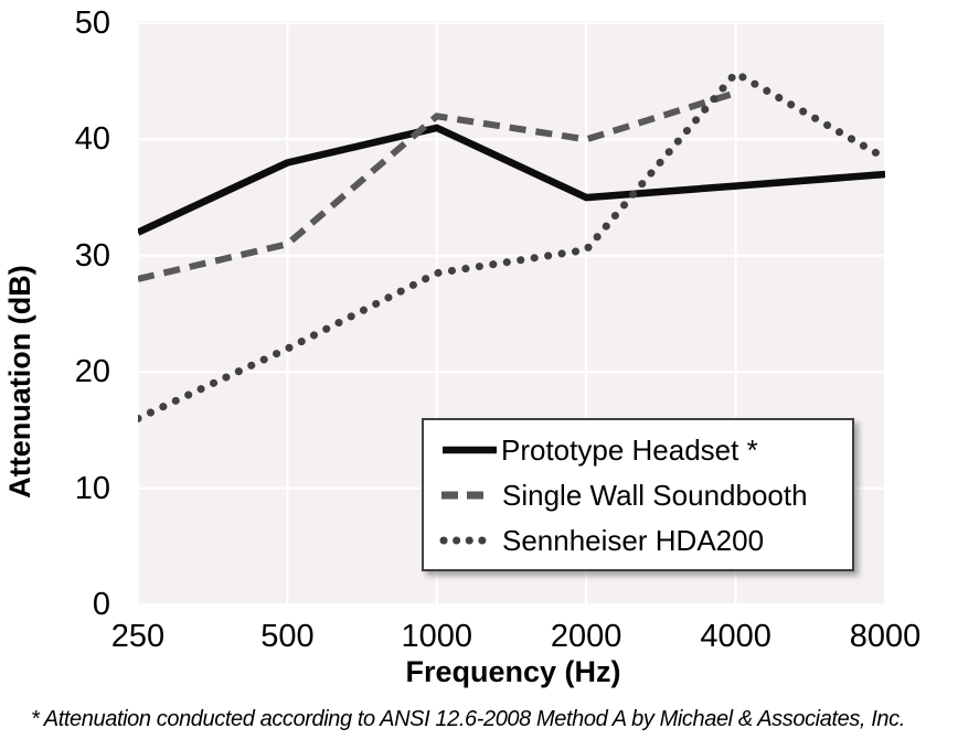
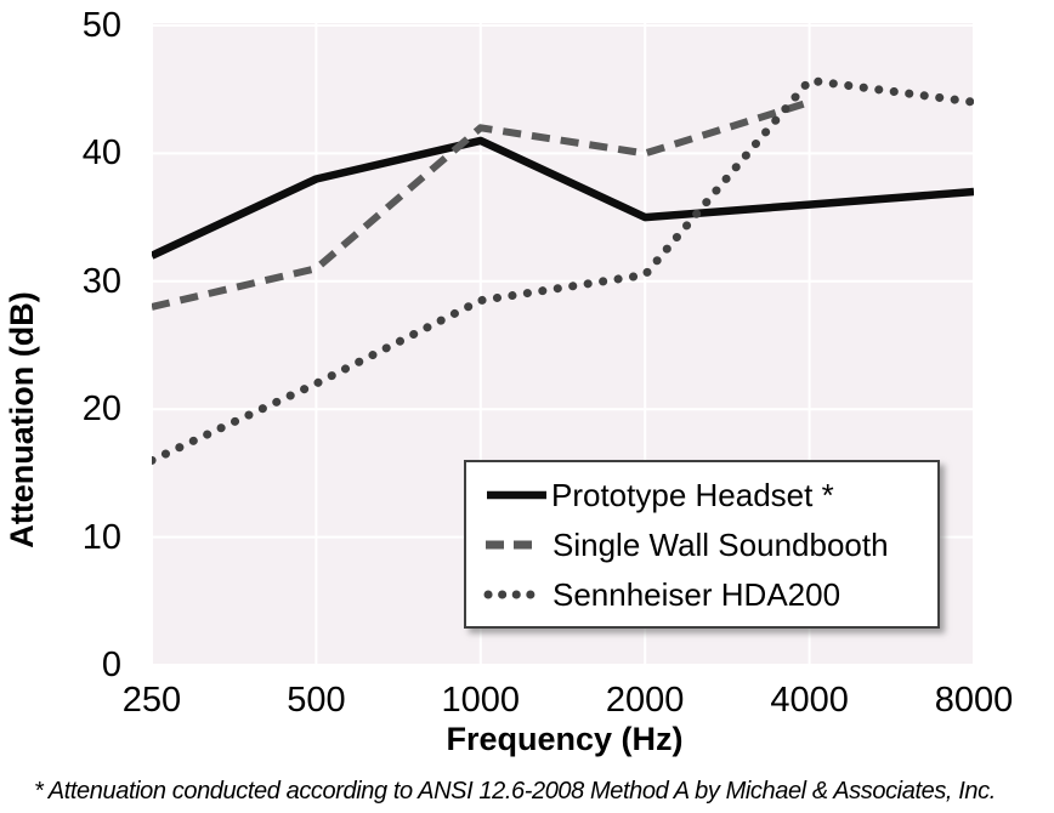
Sennheiser HDA200/8000: 38.4 -> 44.0
